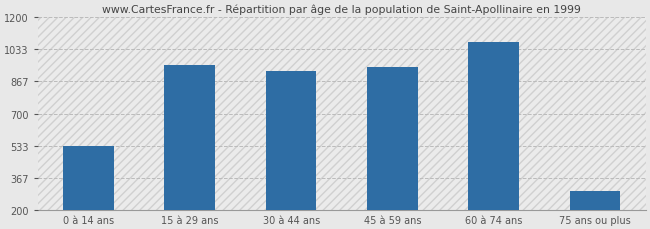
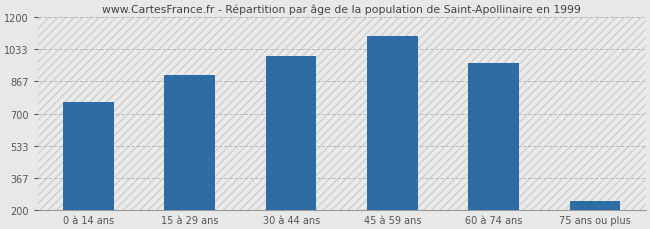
0 à 14 ans: 530 -> 760
15 à 29 ans: 950 -> 900
30 à 44 ans: 920 -> 1000
45 à 59 ans: 940 -> 1100
60 à 74 ans: 1070 -> 960
75 ans ou plus: 300 -> 250
